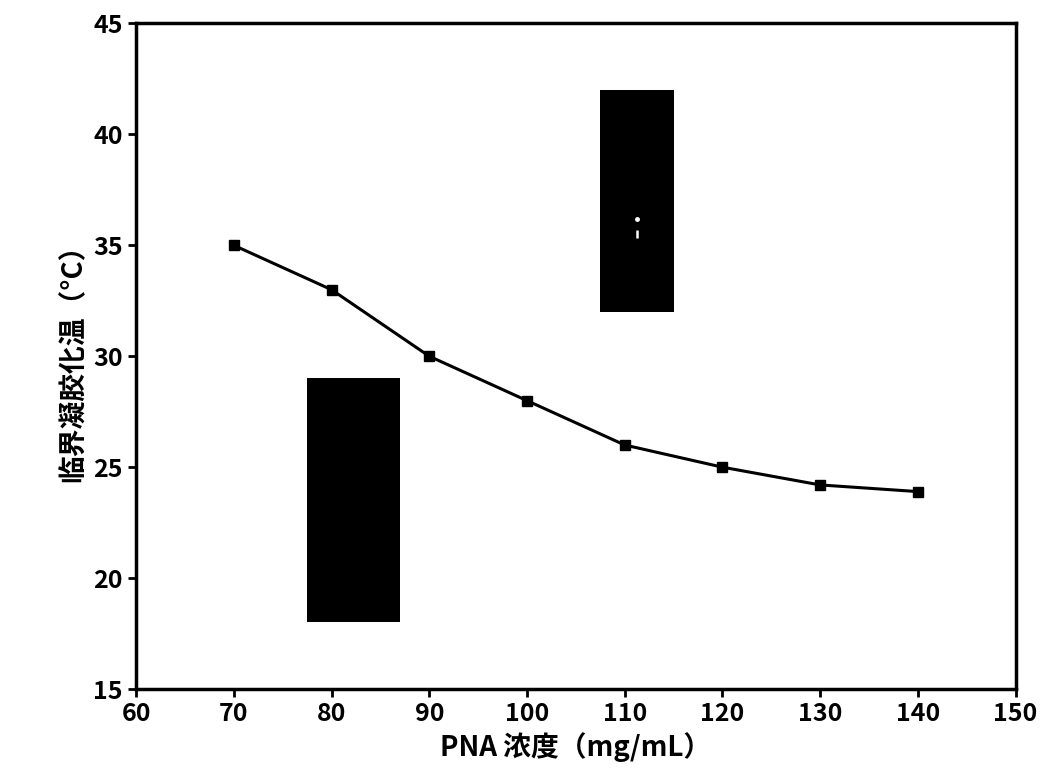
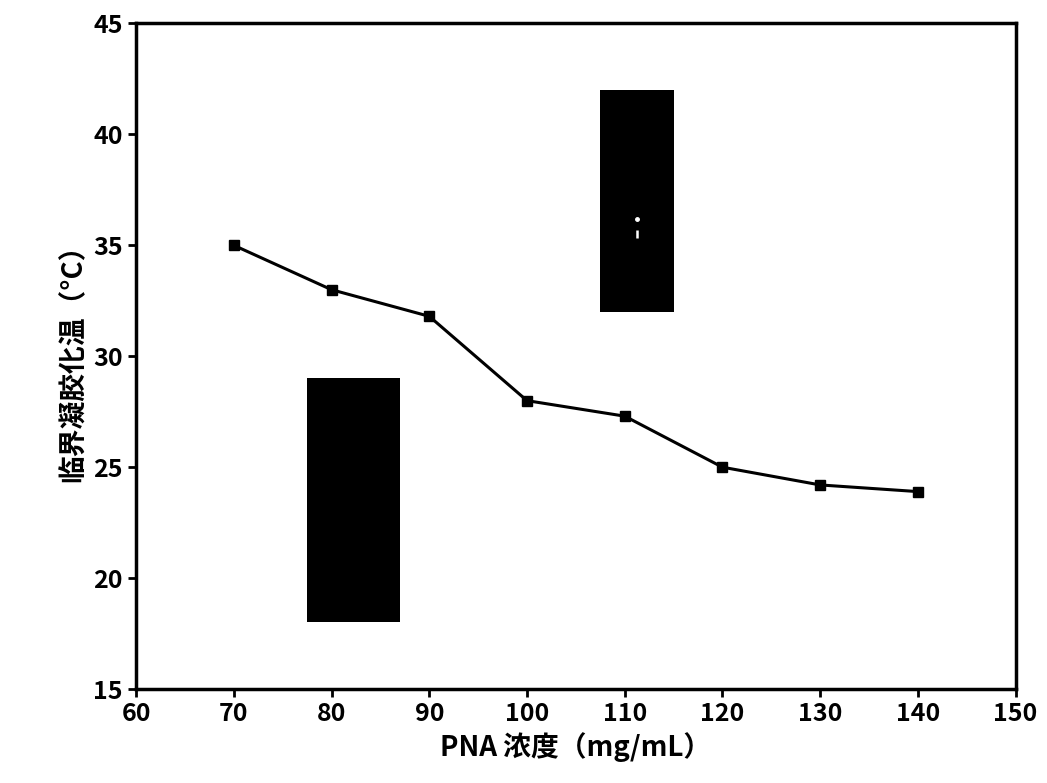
90: 30.0 -> 31.8
110: 26.0 -> 27.3
